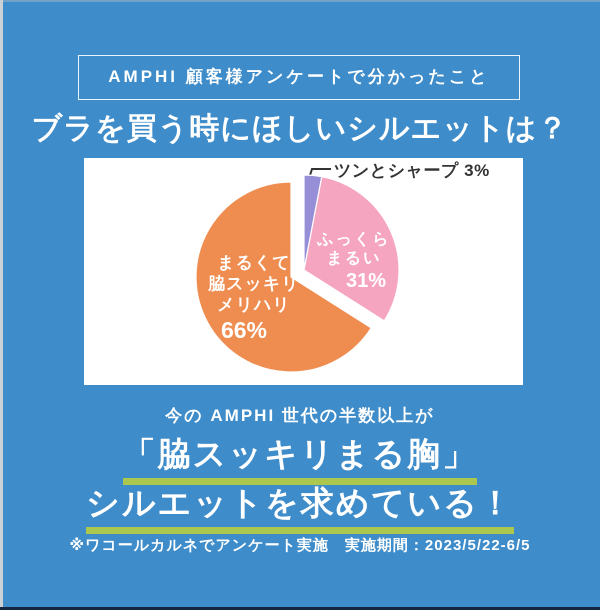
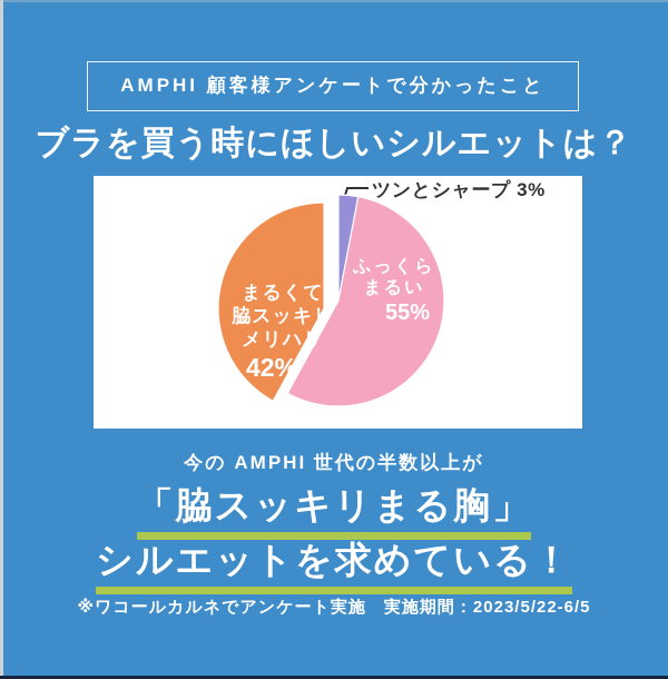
ふっくらまるい: 31% -> 55%
まるくて脇スッキリメリハリ: 66% -> 42%
